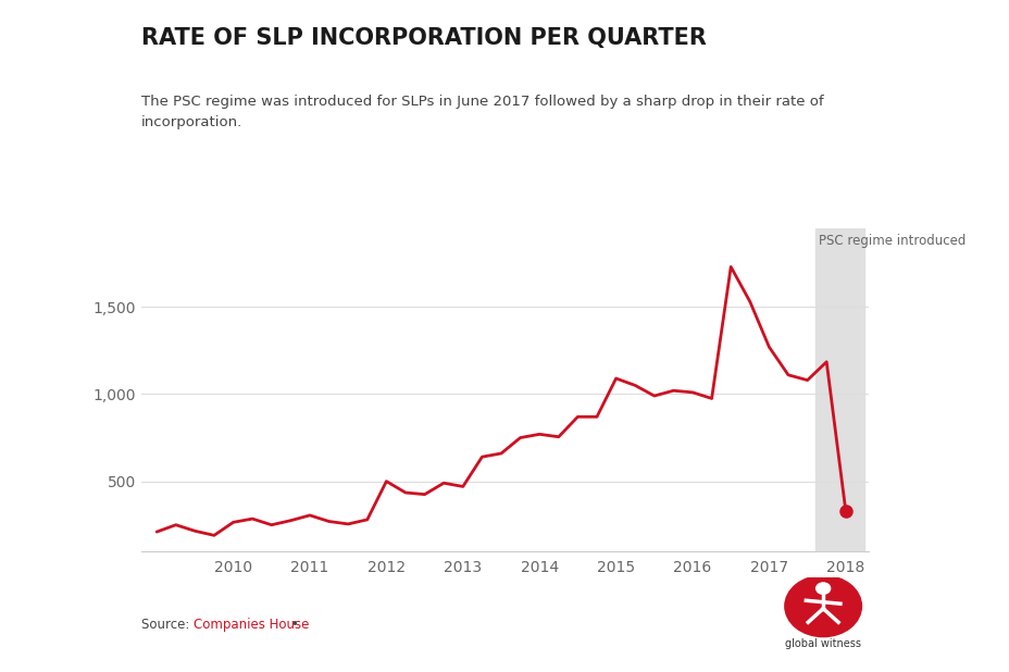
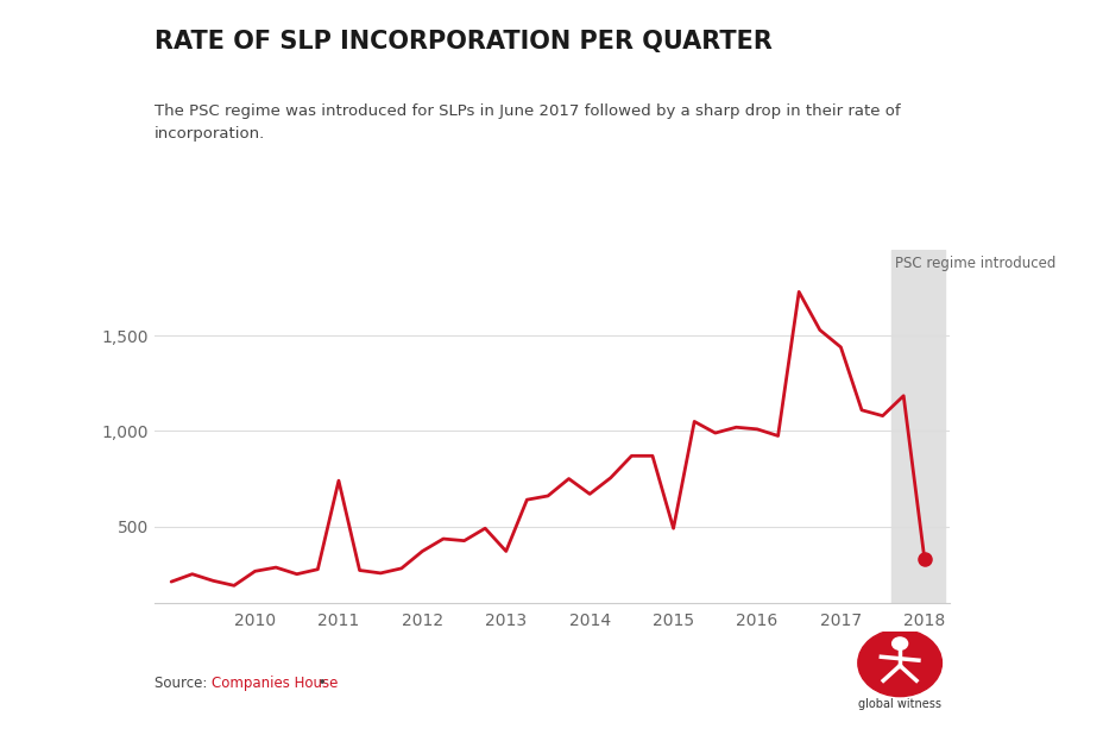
2011: 300 -> 740
2012: 500 -> 370
2013: 470 -> 370
2014: 770 -> 670
2015: 1,090 -> 490
2017: 1,270 -> 1,440
